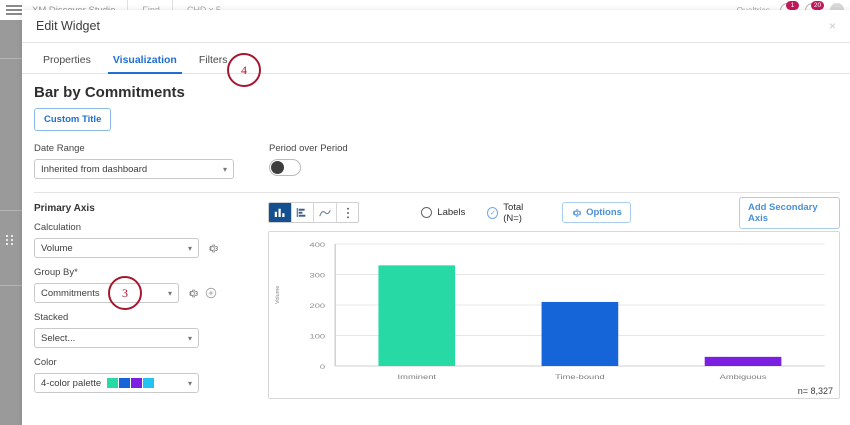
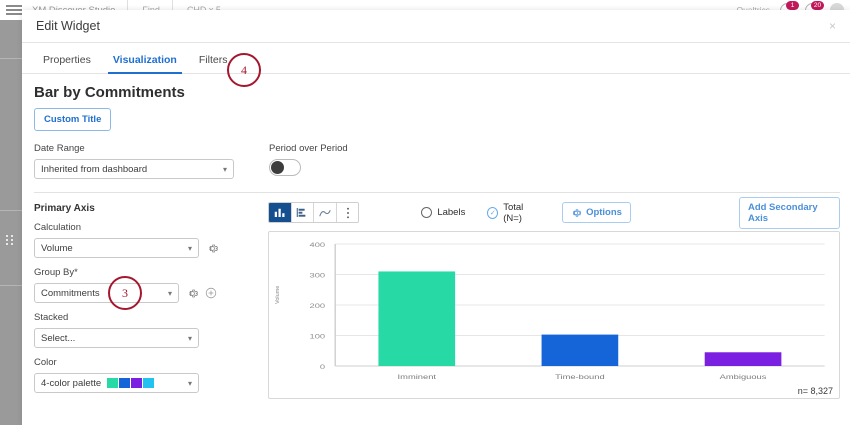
Imminent: 330 -> 310
Time-bound: 210 -> 100
Ambiguous: 30 -> 40
